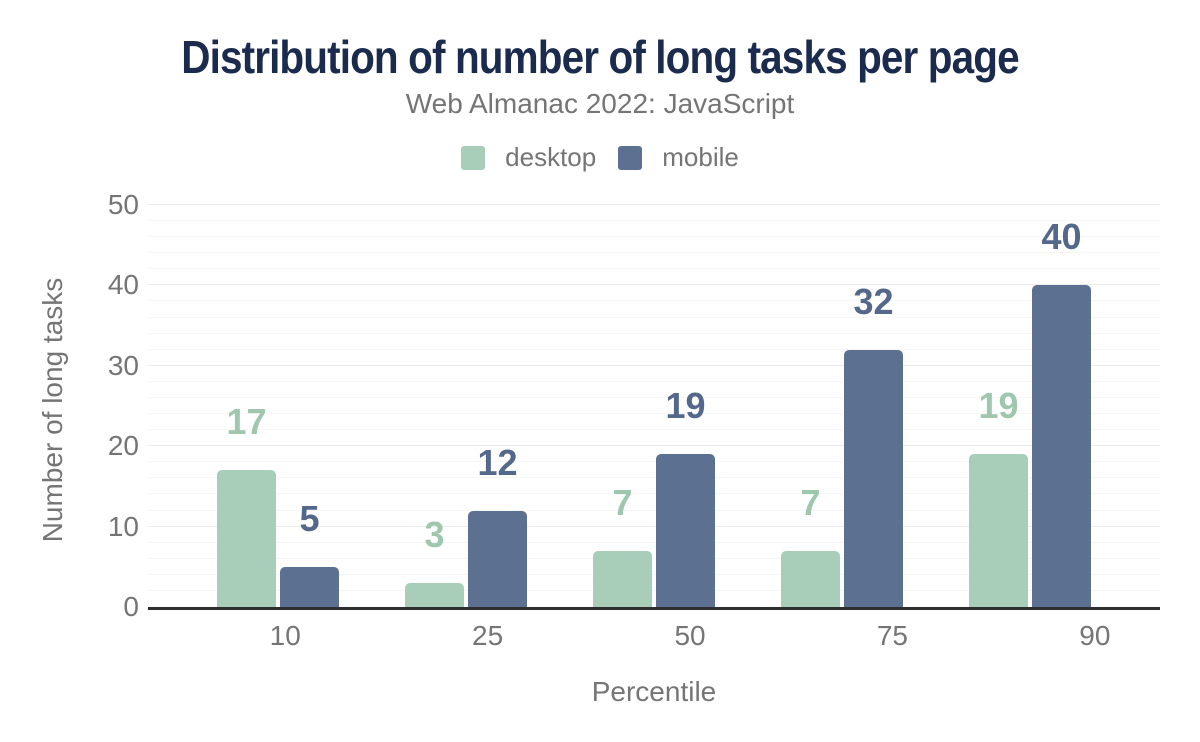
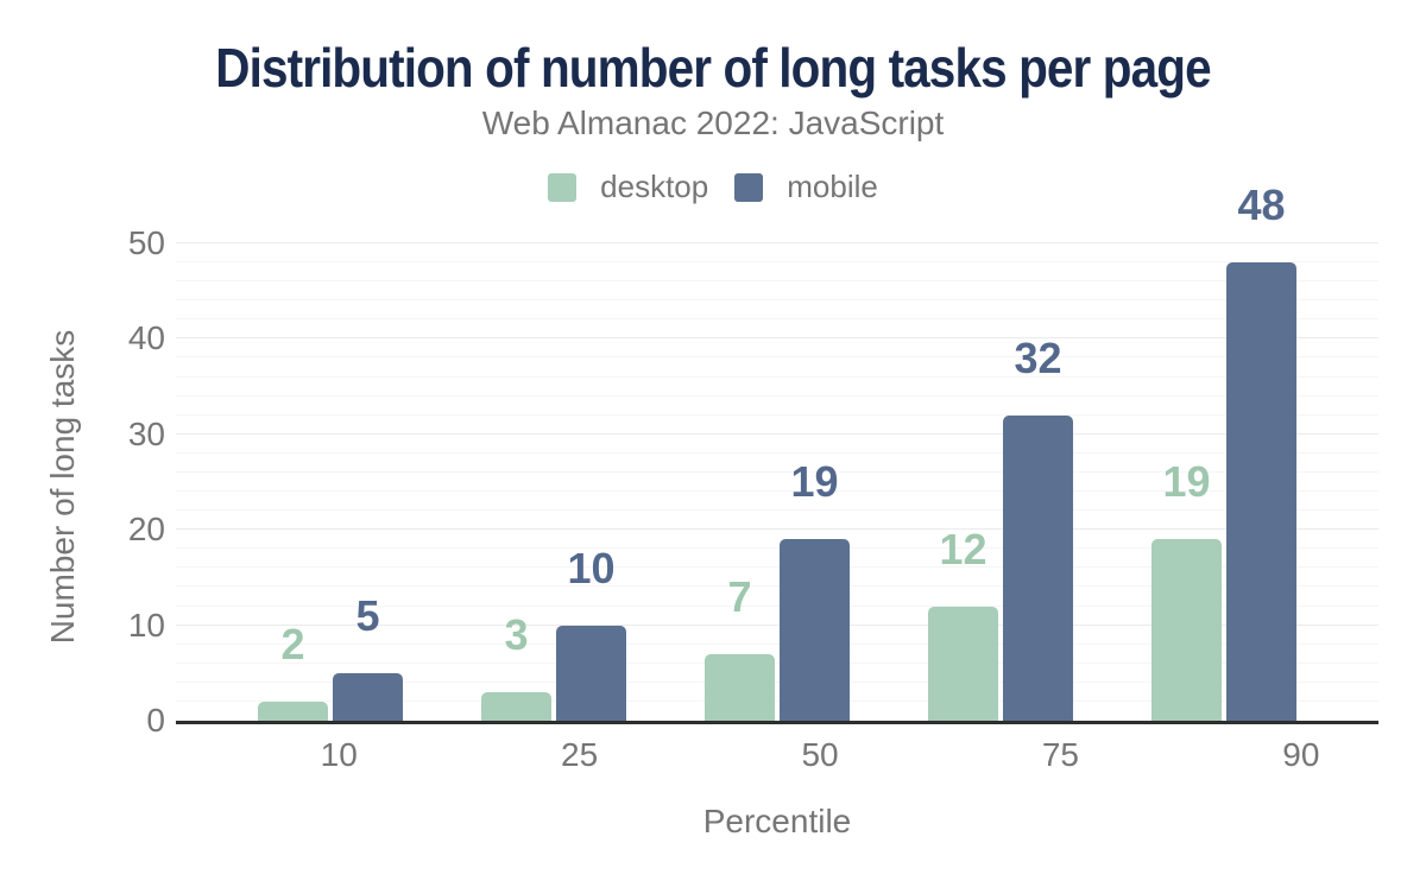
desktop/10: 17 -> 2
mobile/25: 12 -> 10
desktop/75: 7 -> 12
mobile/90: 40 -> 48
